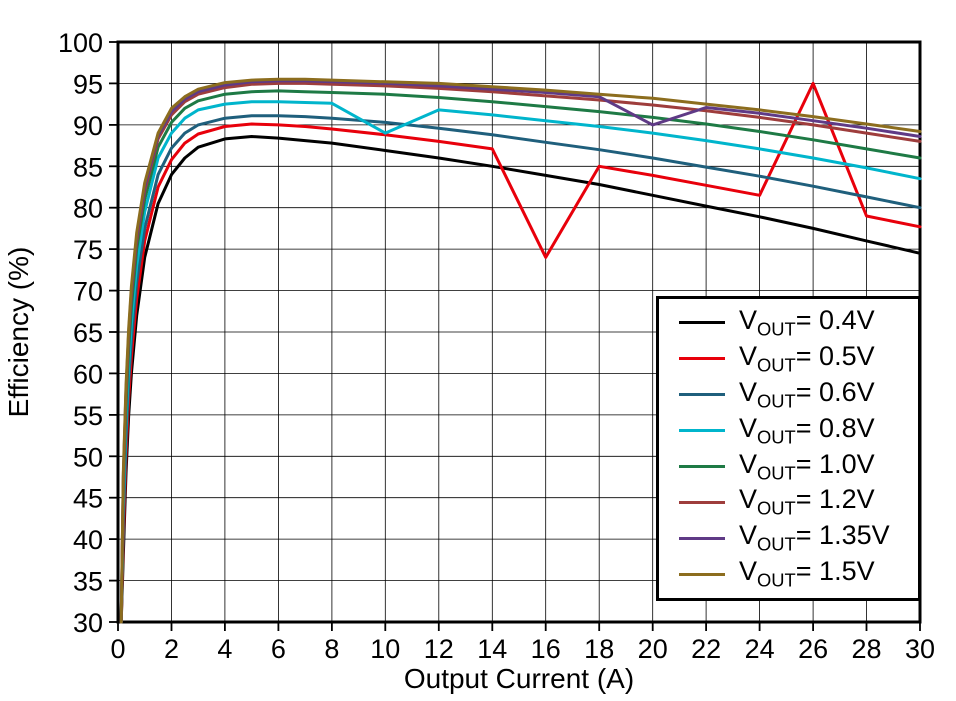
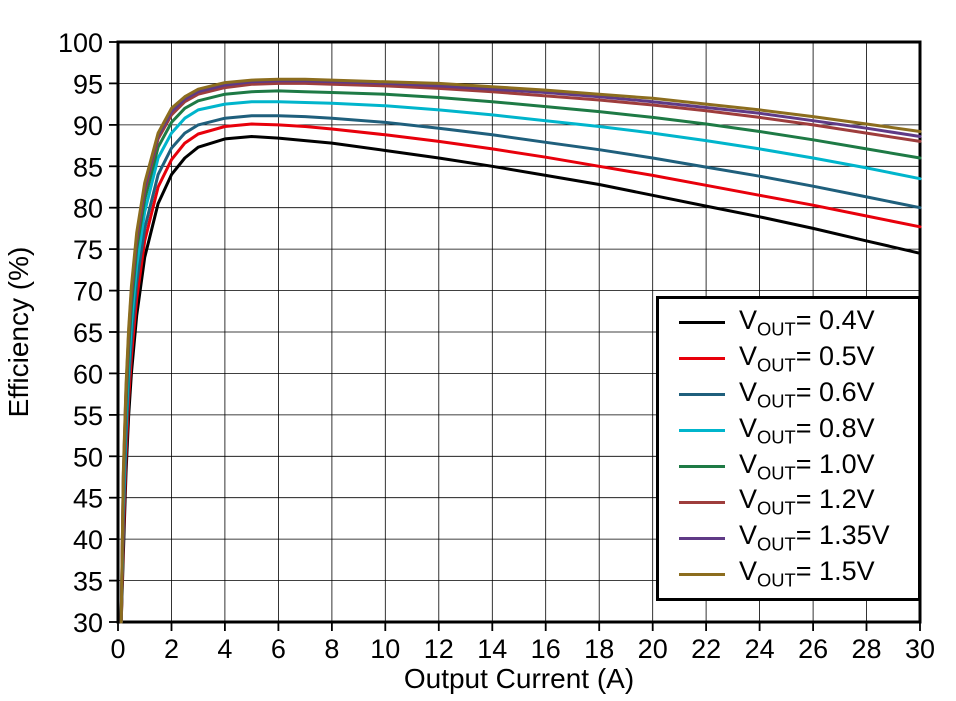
VOUT= 0.8V/10: 89 -> 92
VOUT= 0.5V/16: 74 -> 86
VOUT= 1.35V/20: 90 -> 93
VOUT= 0.5V/26: 95 -> 80
